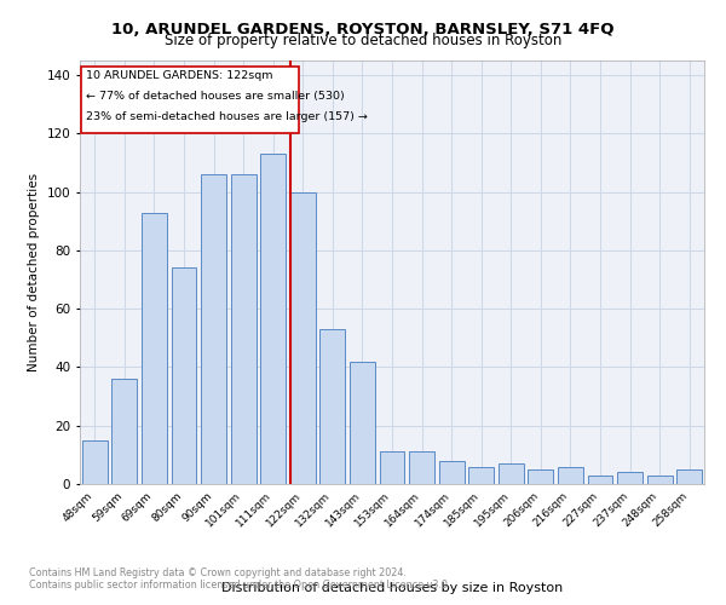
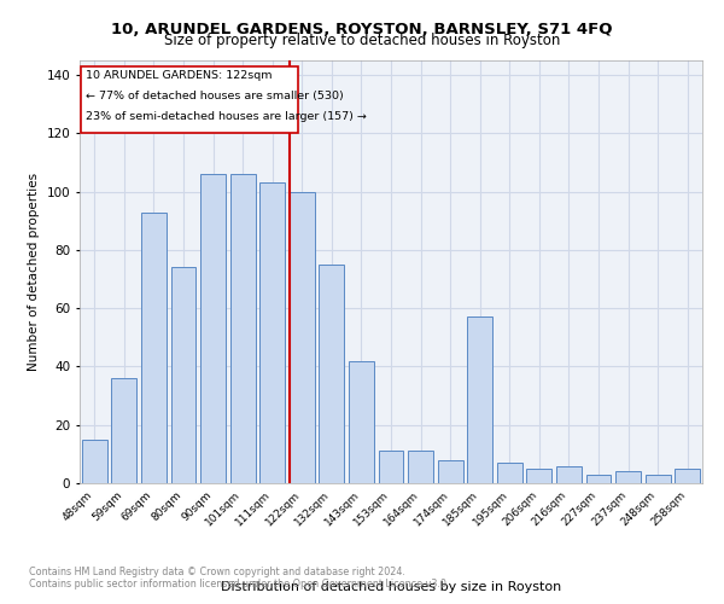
111sqm: 113 -> 103
132sqm: 53 -> 75
185sqm: 6 -> 57
